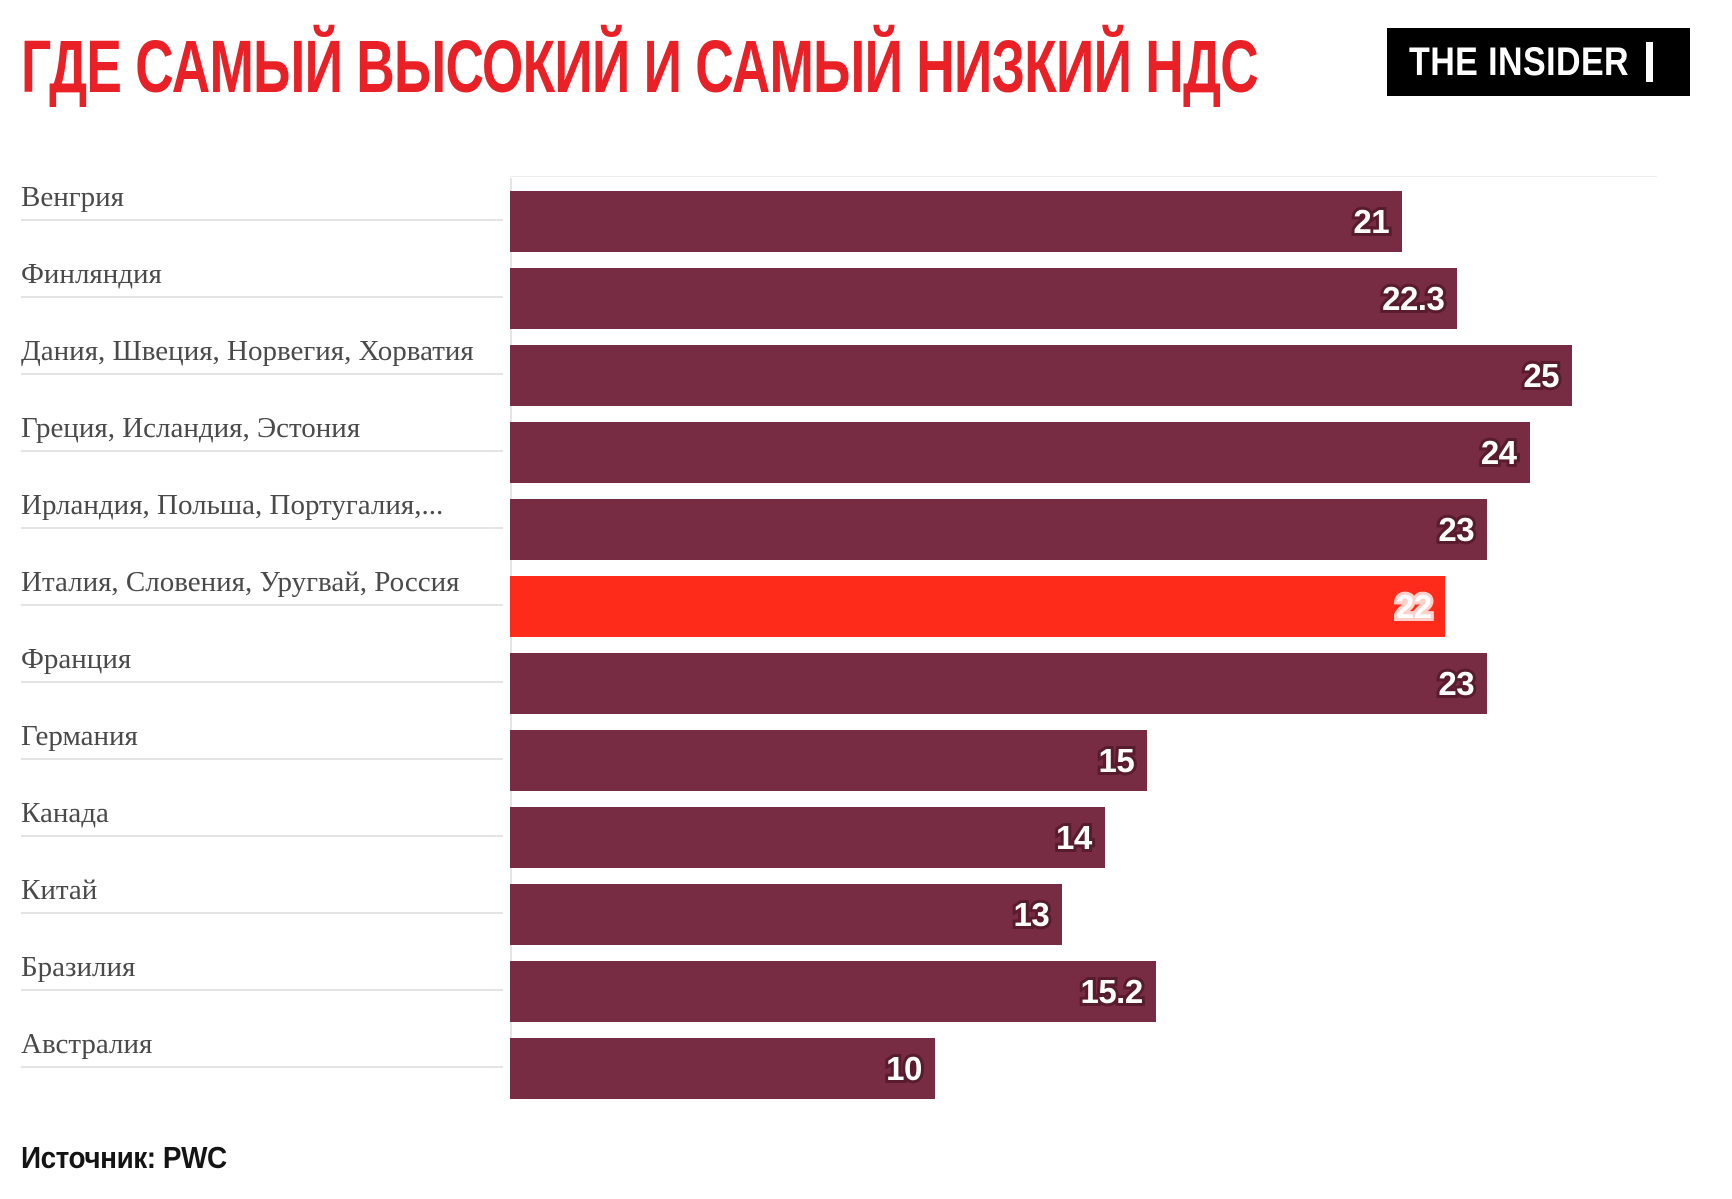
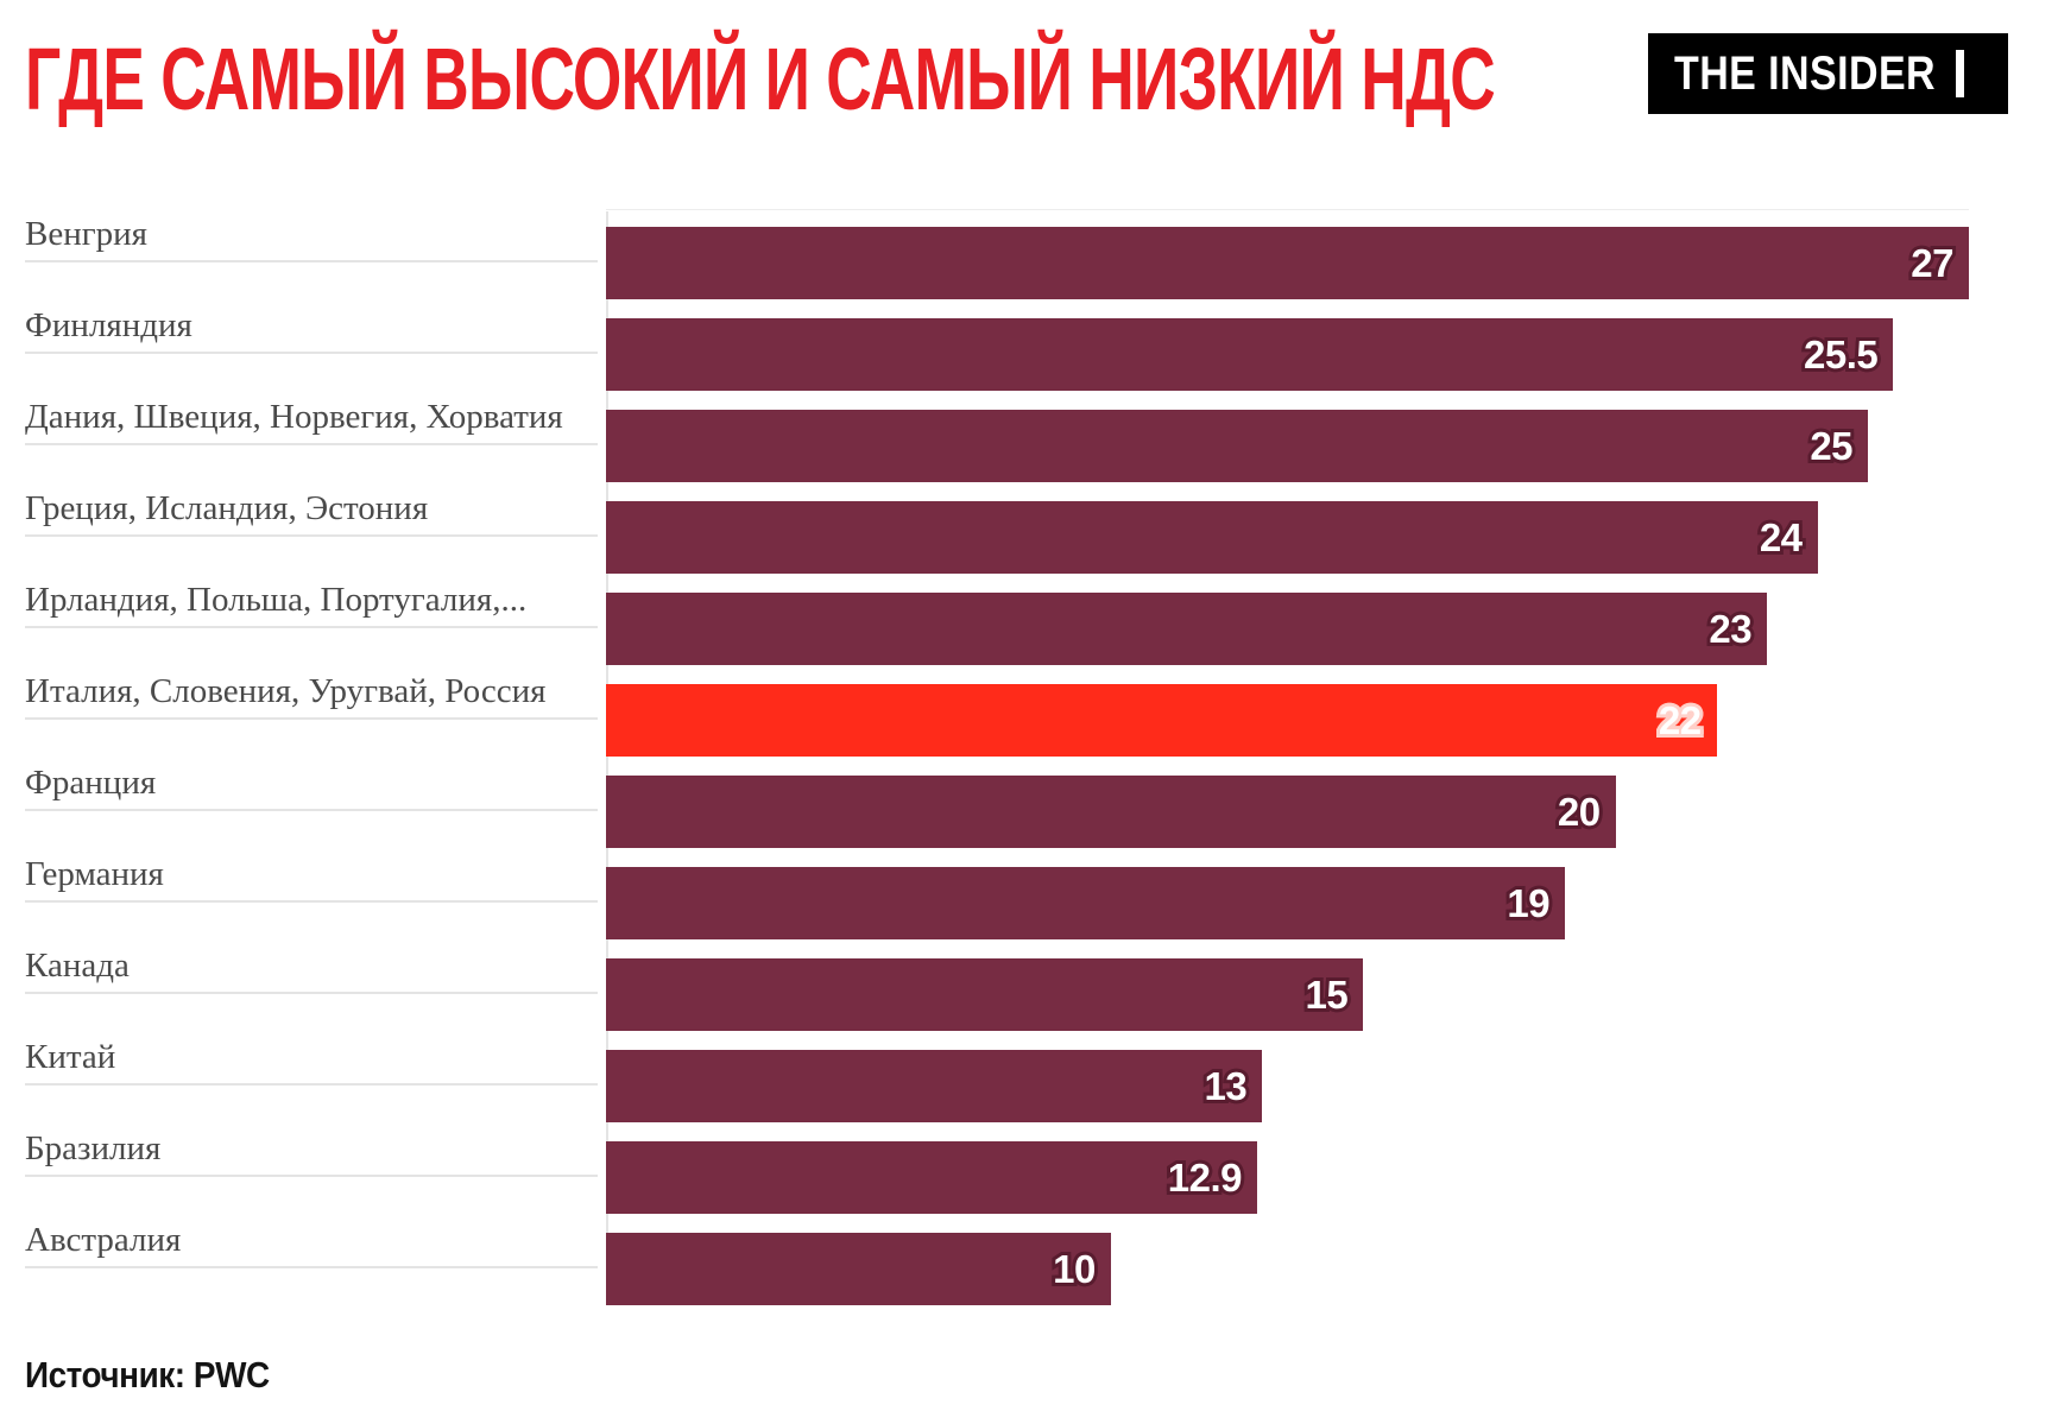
Венгрия: 21 -> 27
Финляндия: 22.3 -> 25.5
Франция: 23 -> 20
Германия: 15 -> 19
Канада: 14 -> 15
Бразилия: 15.2 -> 12.9
